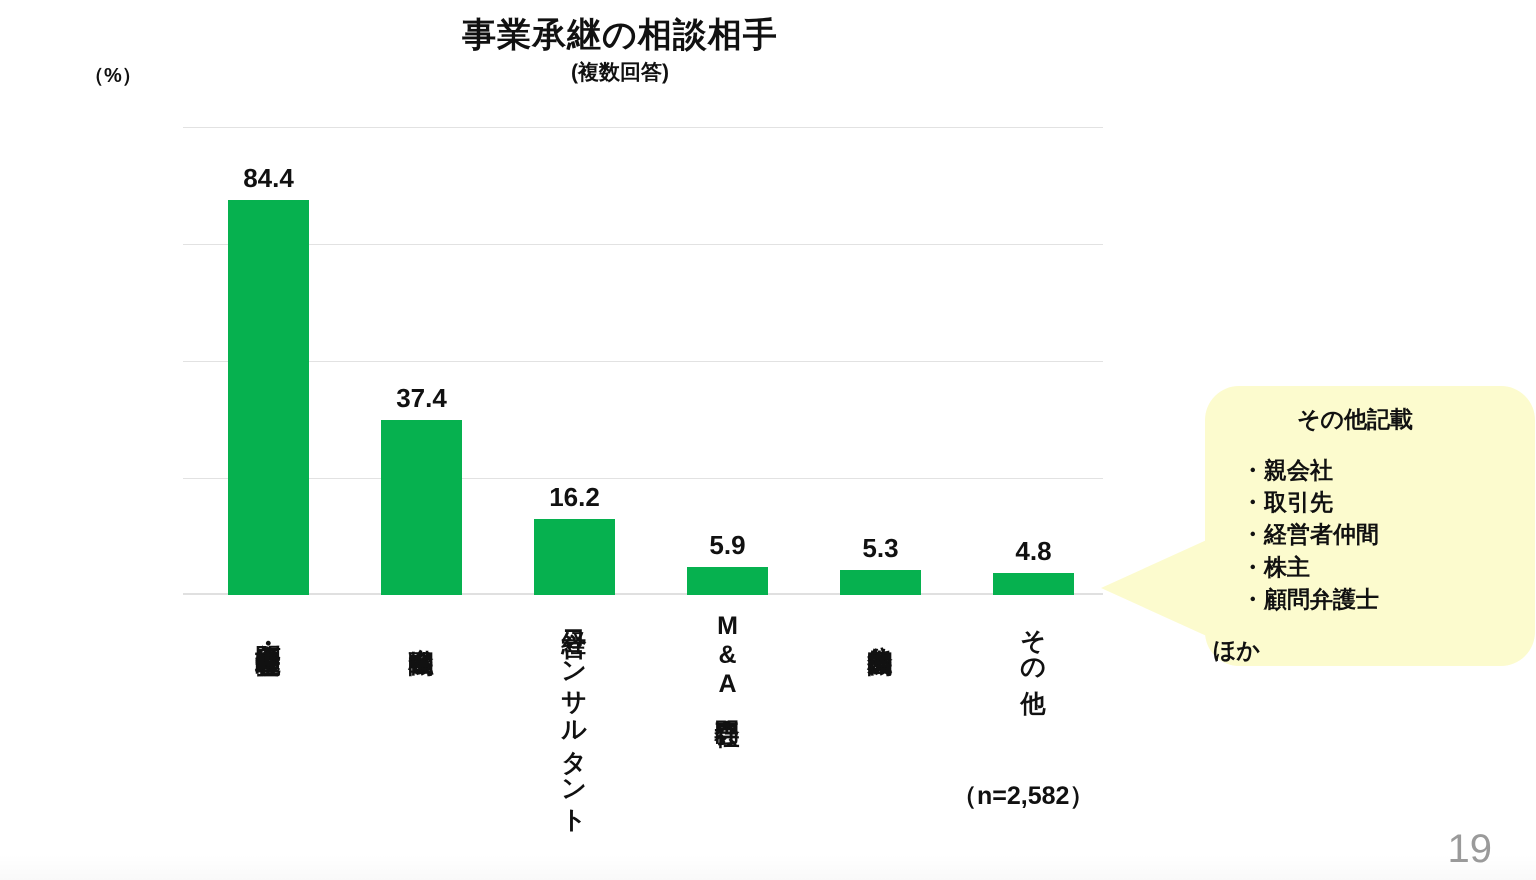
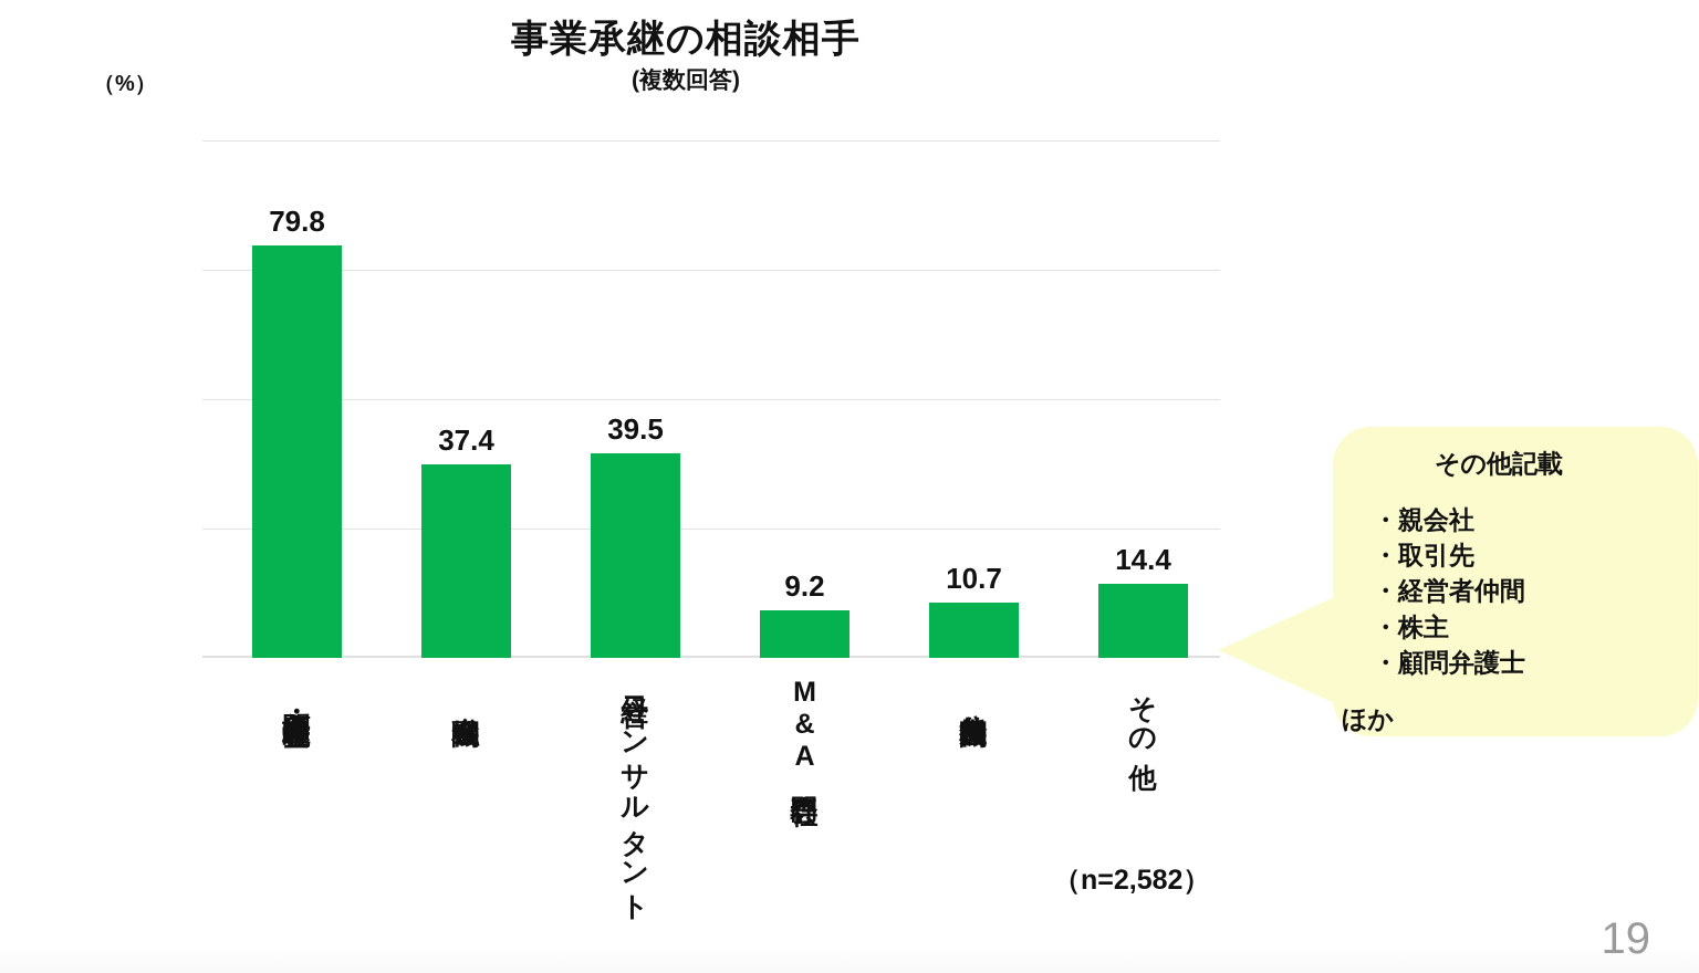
顧問会計士・税理士: 84.4 -> 79.8
経営コンサルタント: 16.2 -> 39.5
M&A専門会社: 5.9 -> 9.2
公的支援機関: 5.3 -> 10.7
その他: 4.8 -> 14.4
